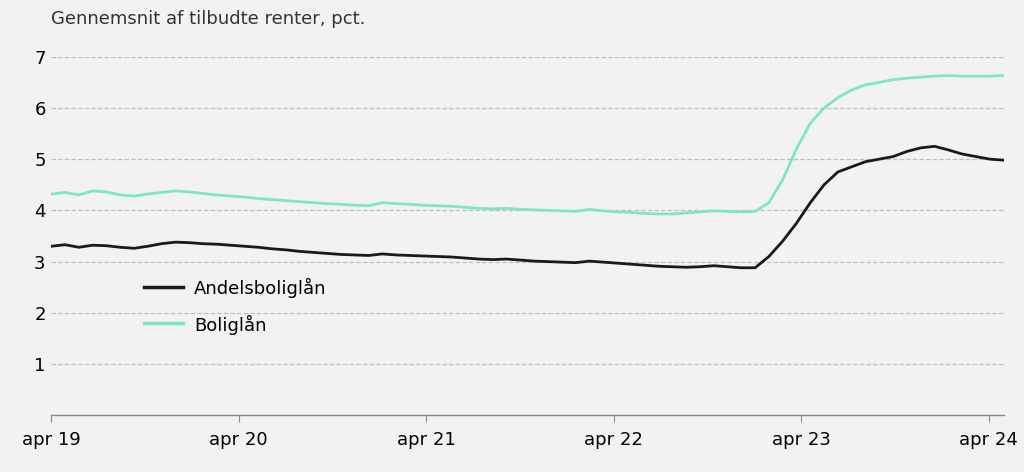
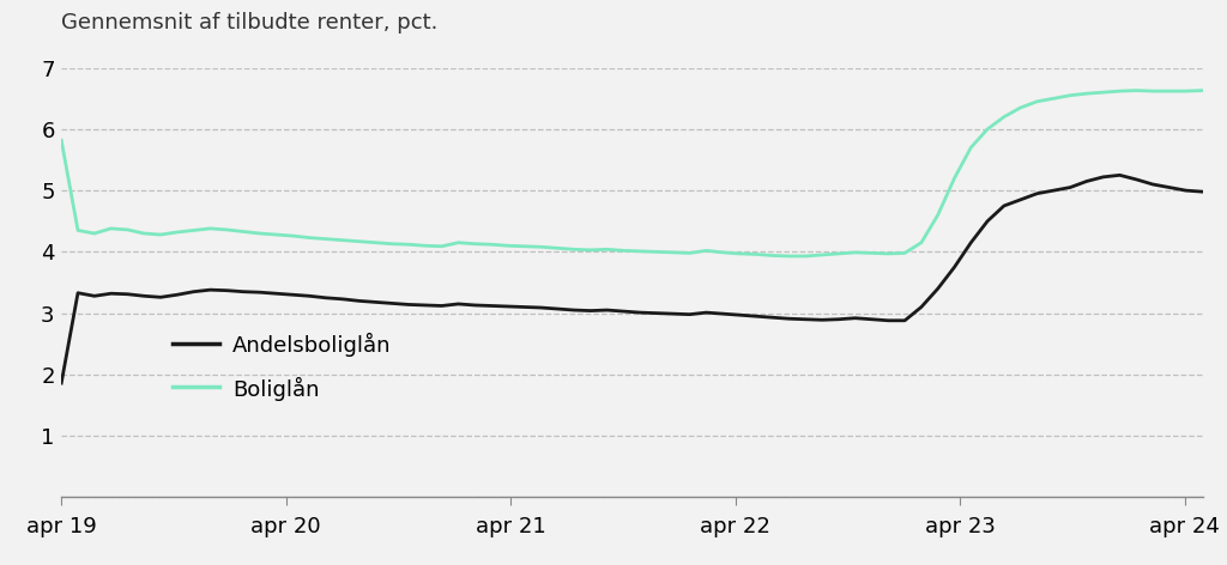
Andelsboliglån/apr 19: 3.30 -> 1.86
Boliglån/apr 19: 4.32 -> 5.82
